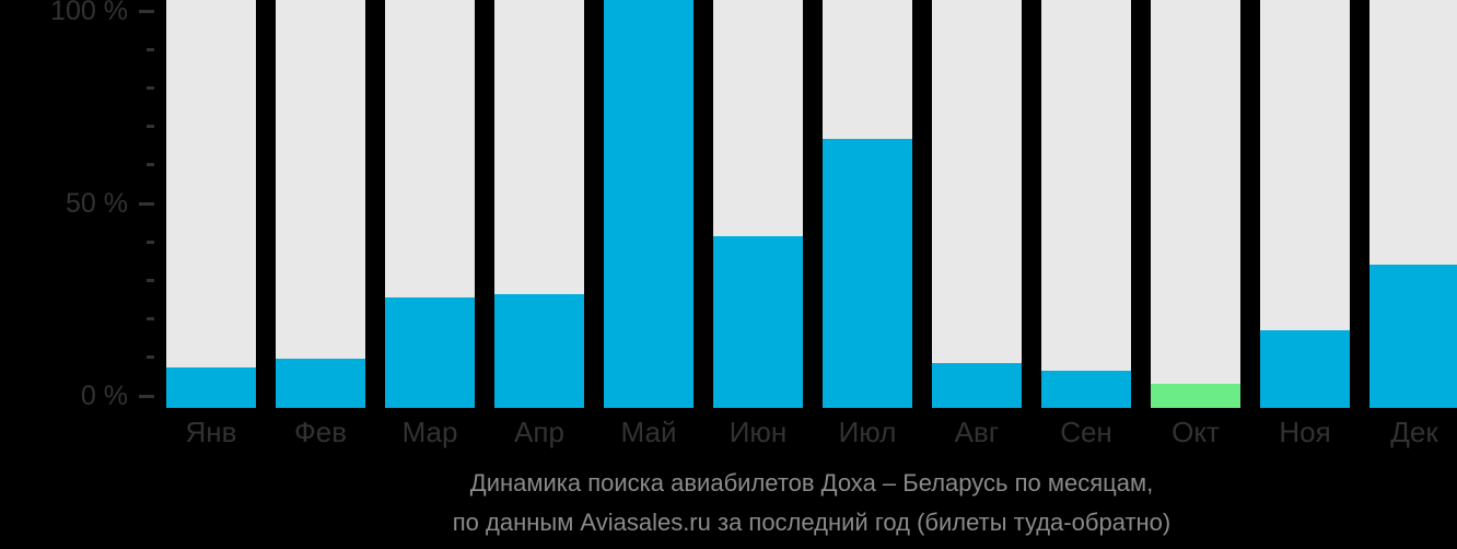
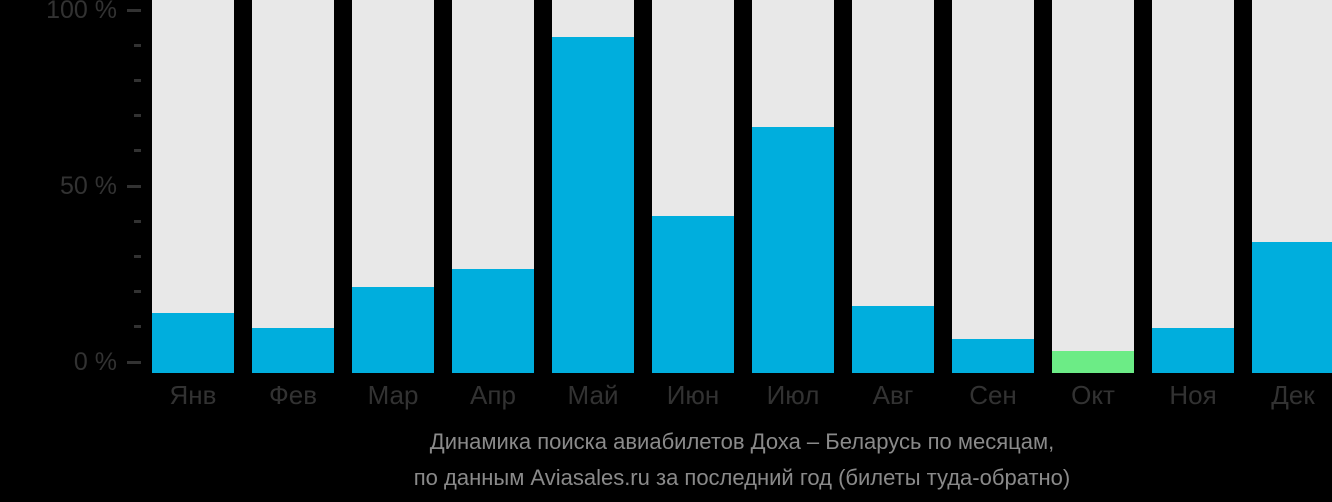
Янв: 10% -> 16%
Мар: 27% -> 23%
Май: 100% -> 90%
Авг: 11% -> 18%
Ноя: 19% -> 12%
